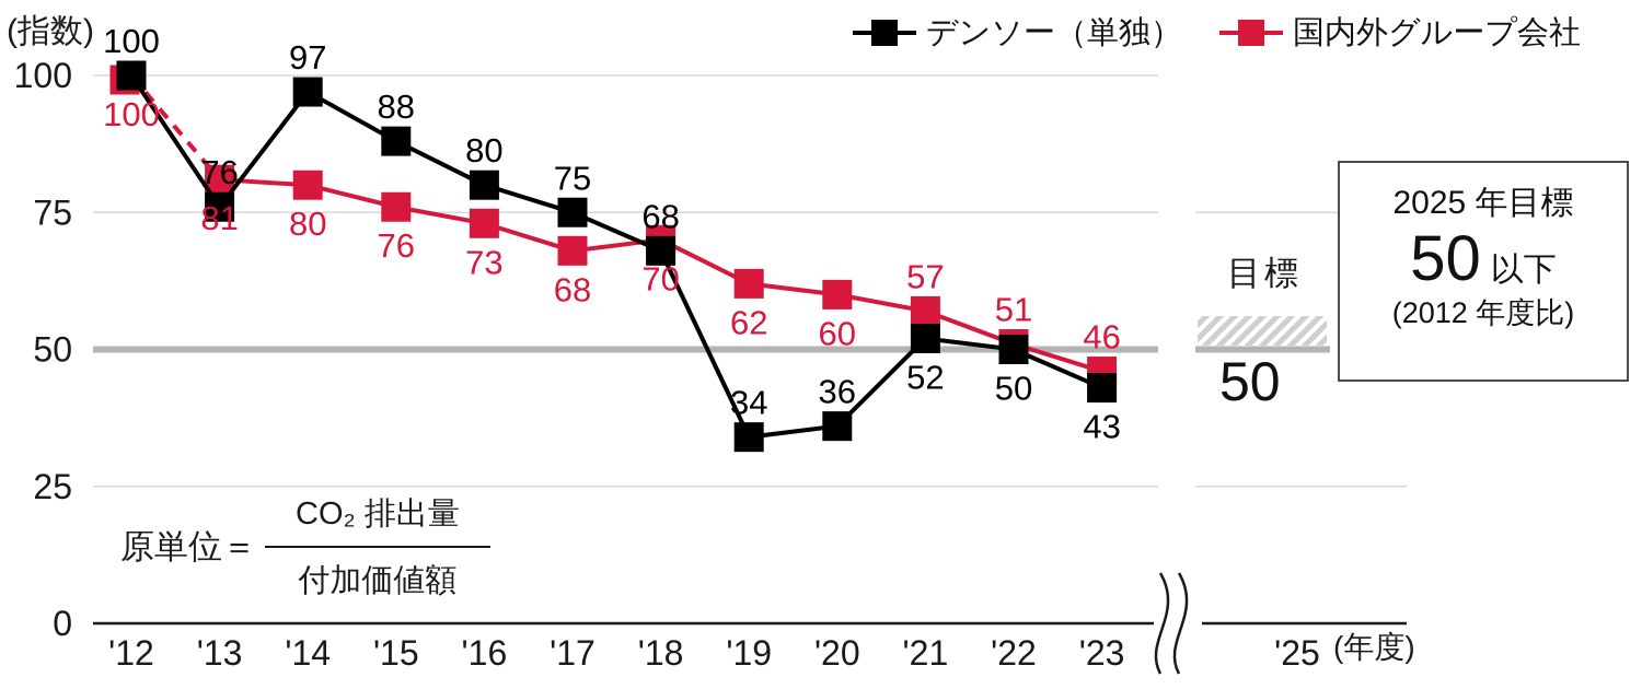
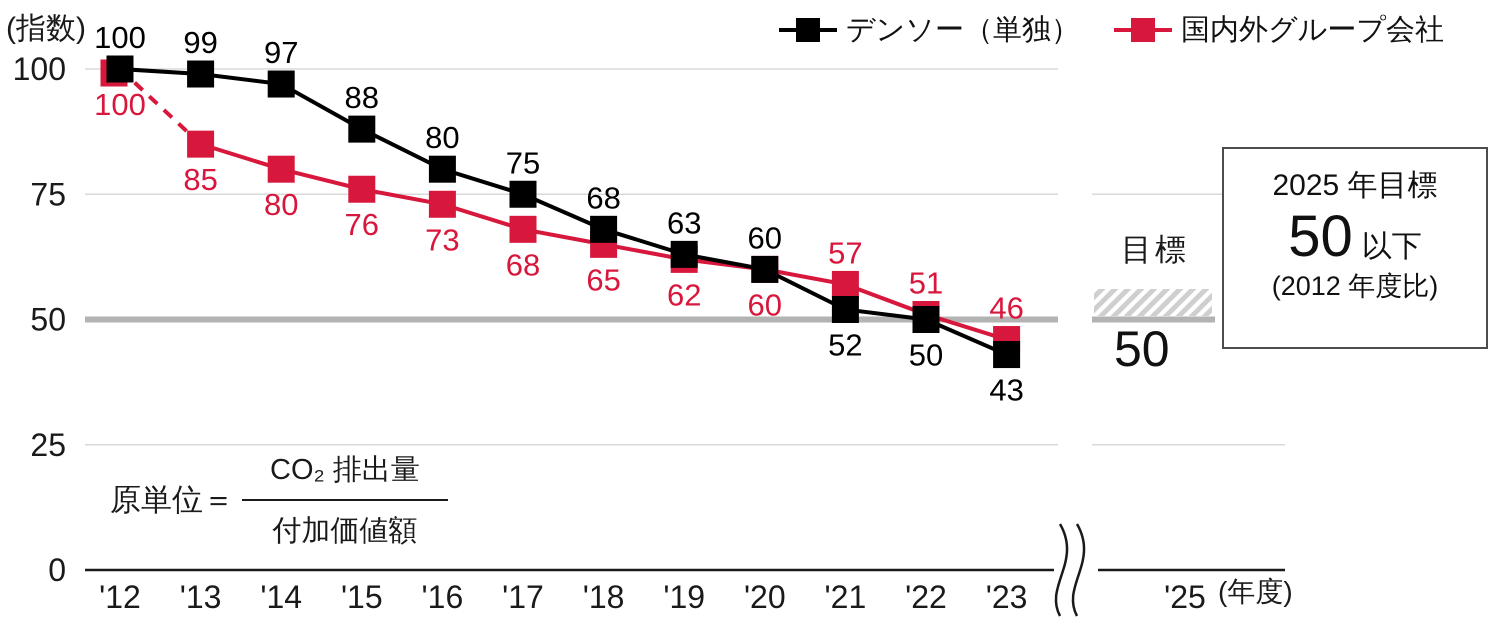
デンソー（単独）/'13: 76 -> 99
国内外グループ会社/'13: 81 -> 85
国内外グループ会社/'18: 70 -> 65
デンソー（単独）/'19: 34 -> 63
デンソー（単独）/'20: 36 -> 60
